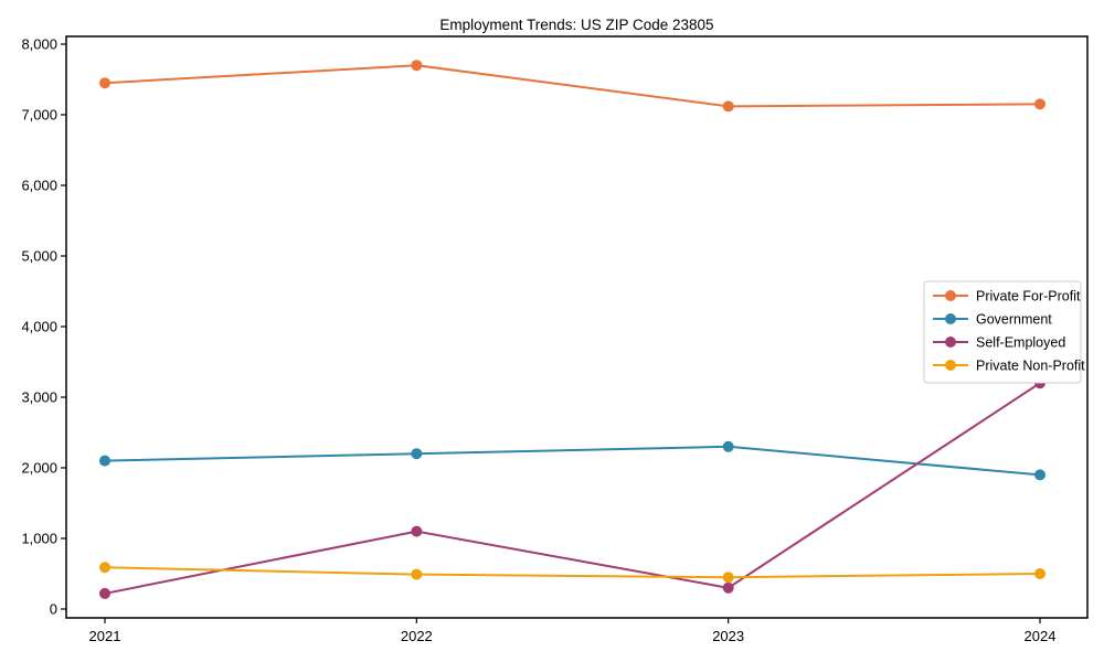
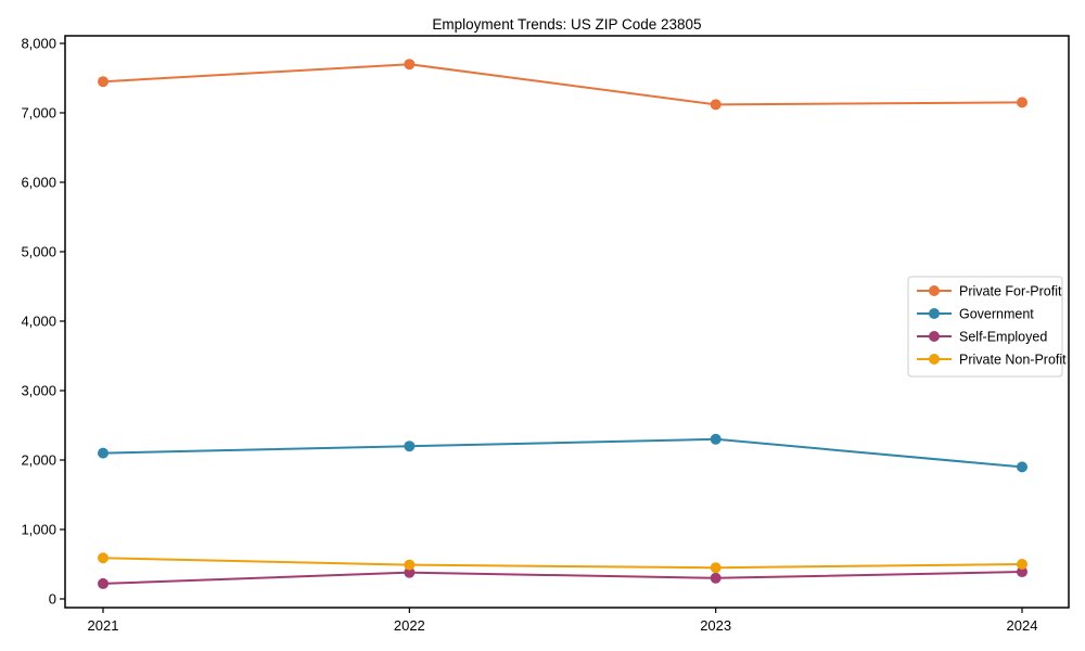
Self-Employed/2022: 1100 -> 400
Self-Employed/2024: 3200 -> 400
